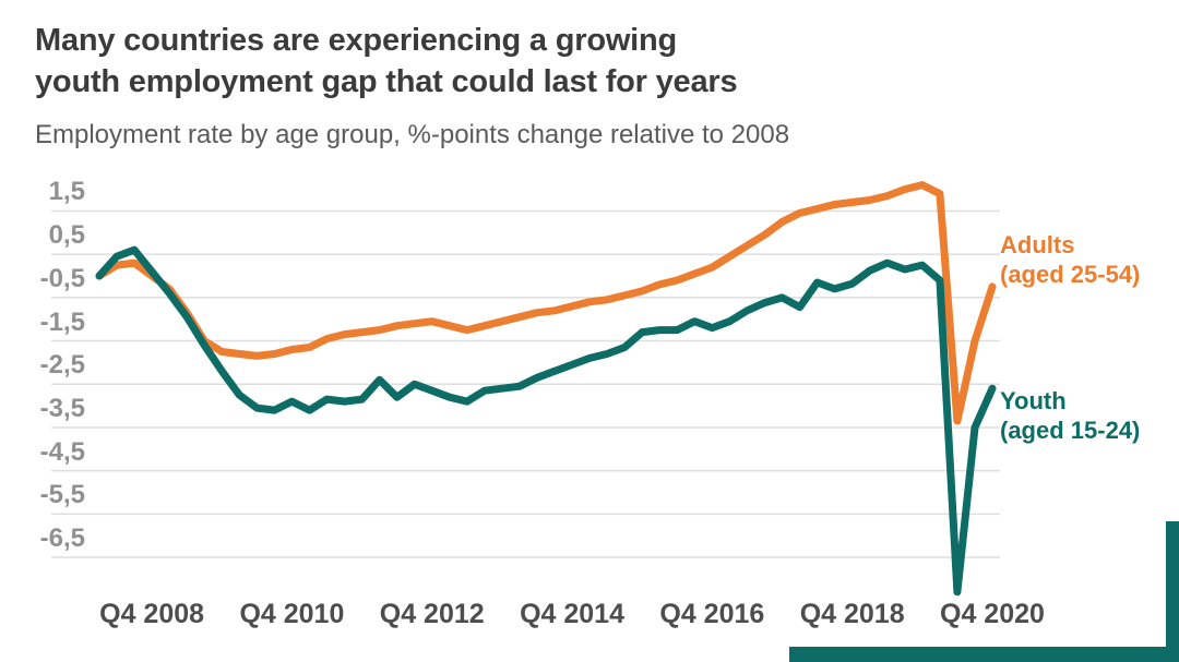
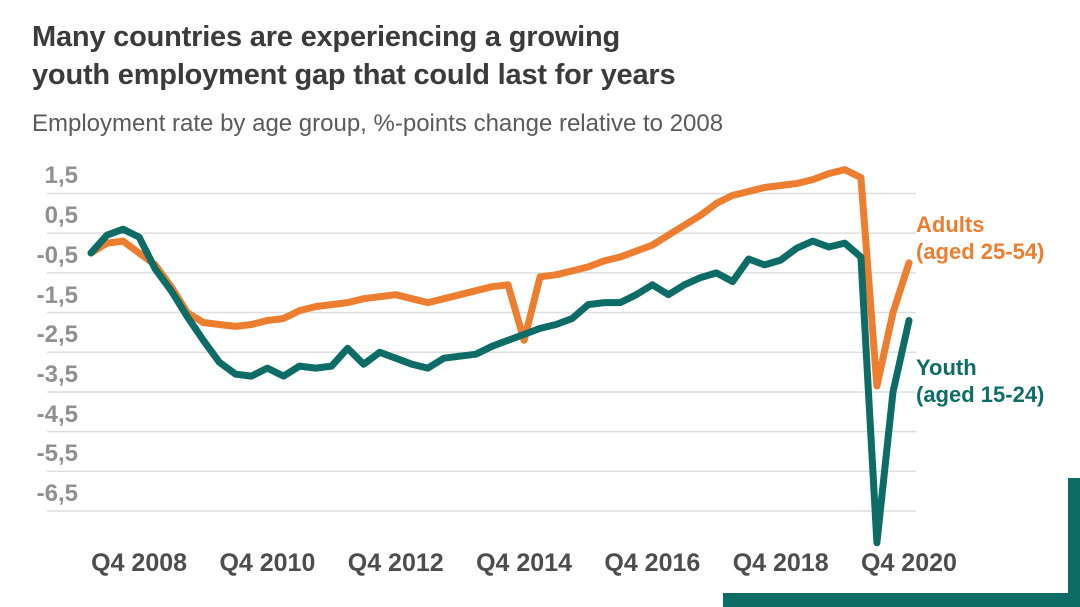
Youth (aged 15-24)/Q4 2008: 0,1 -> 0,4
Adults (aged 25-54)/Q4 2014: -0,7 -> -2,2
Youth (aged 15-24)/Q4 2016: -1,2 -> -0,8
Youth (aged 15-24)/Q4 2020: -2,6 -> -1,7
